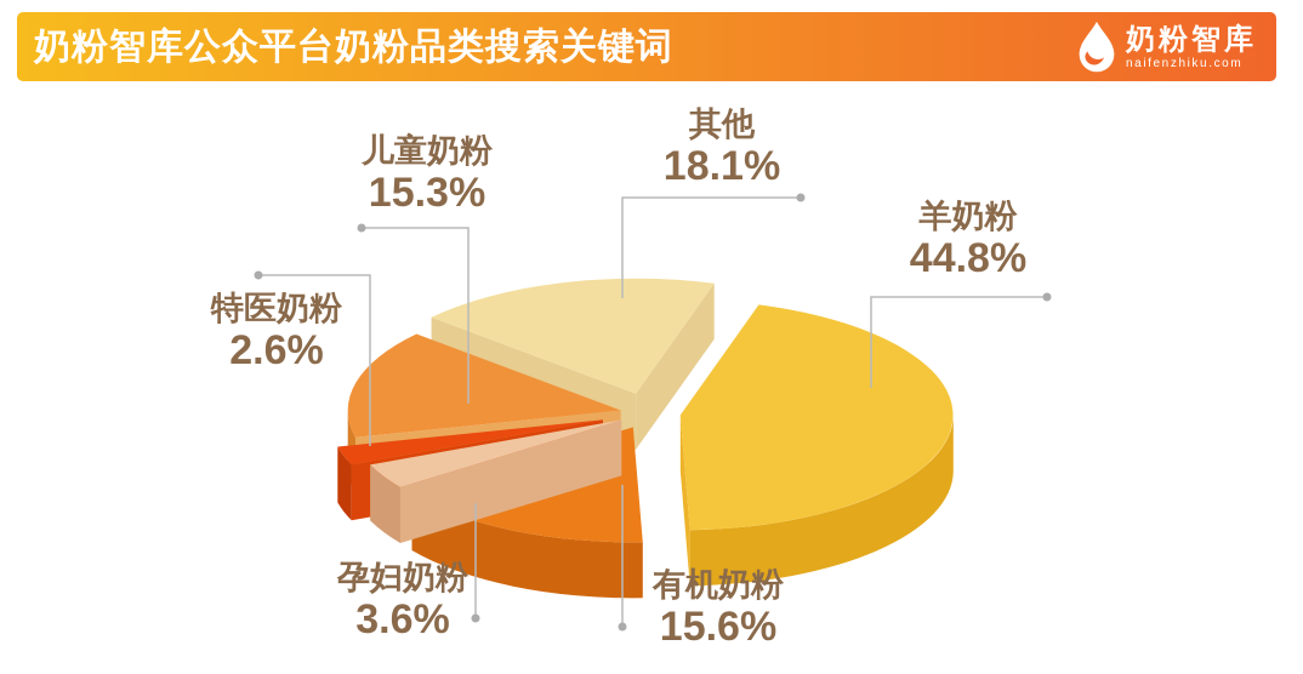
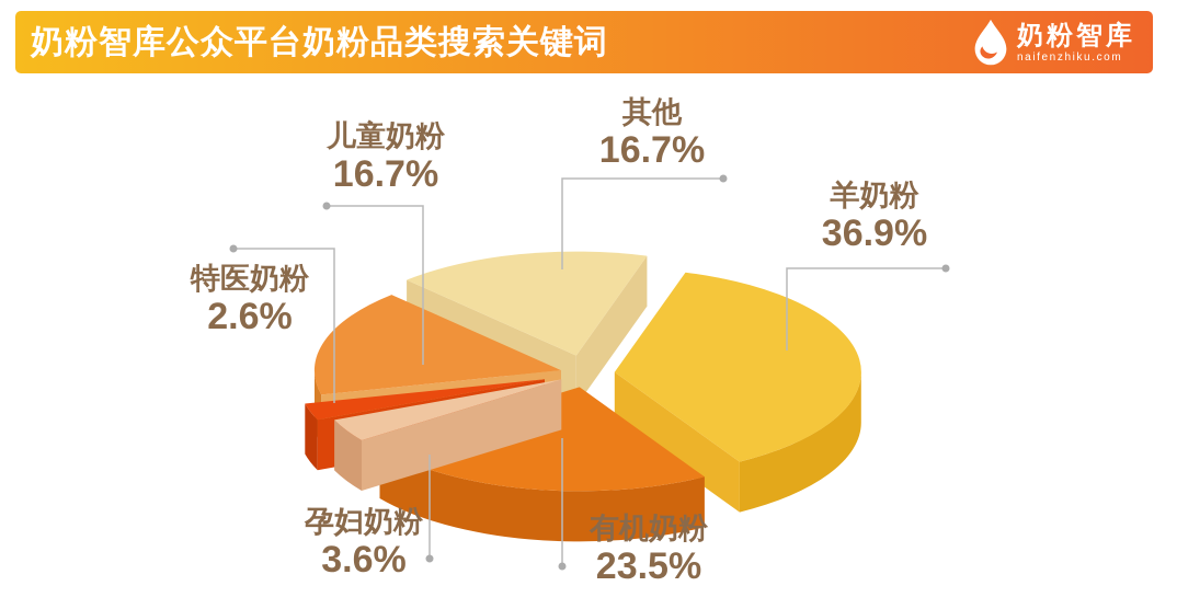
羊奶粉: 44.8% -> 36.9%
有机奶粉: 15.6% -> 23.5%
儿童奶粉: 15.3% -> 16.7%
其他: 18.1% -> 16.7%
